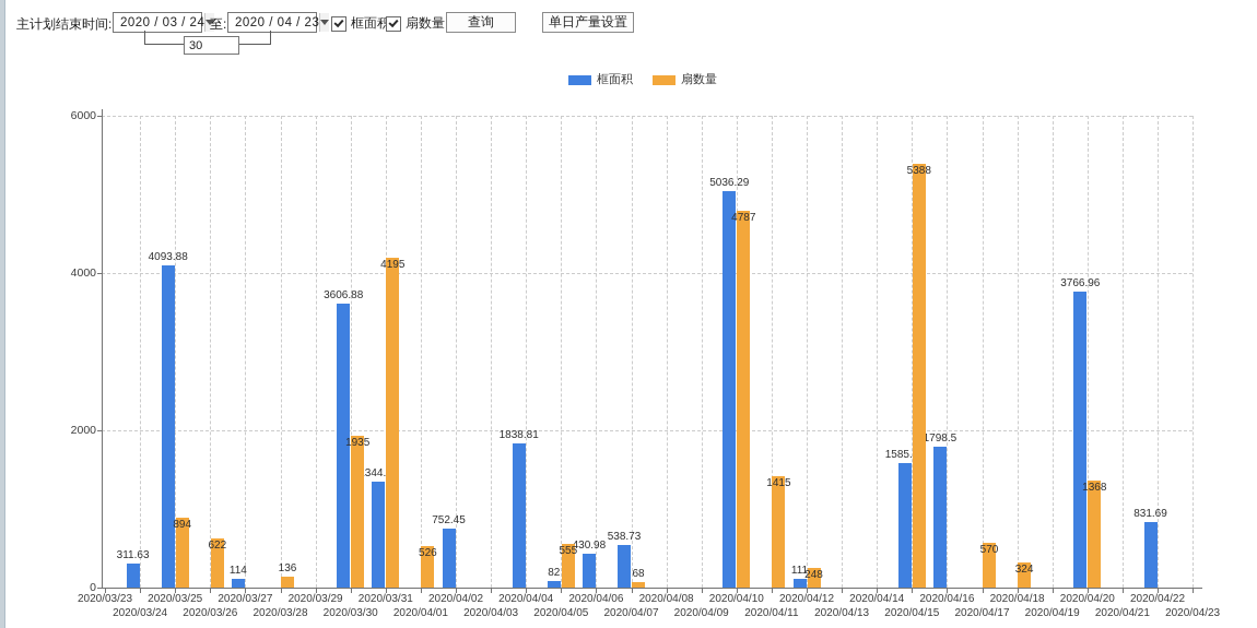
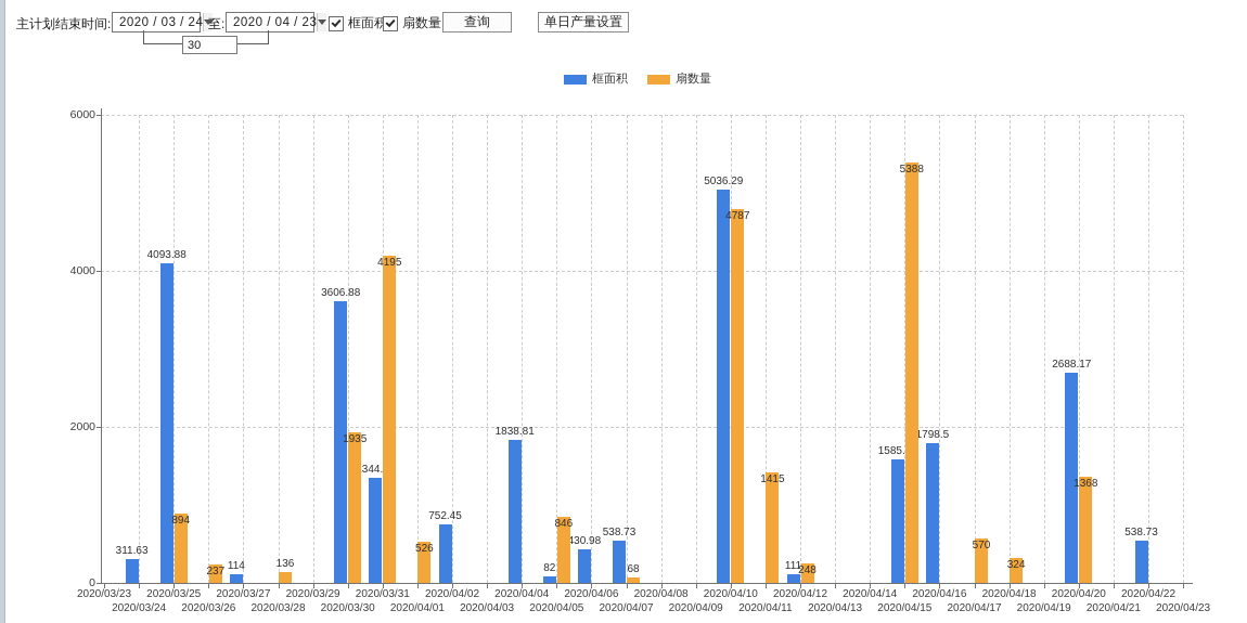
扇数量/2020/03/26: 622 -> 237
扇数量/2020/04/05: 555 -> 846
框面积/2020/04/20: 3766.96 -> 2688.17
框面积/2020/04/22: 831.69 -> 538.73
